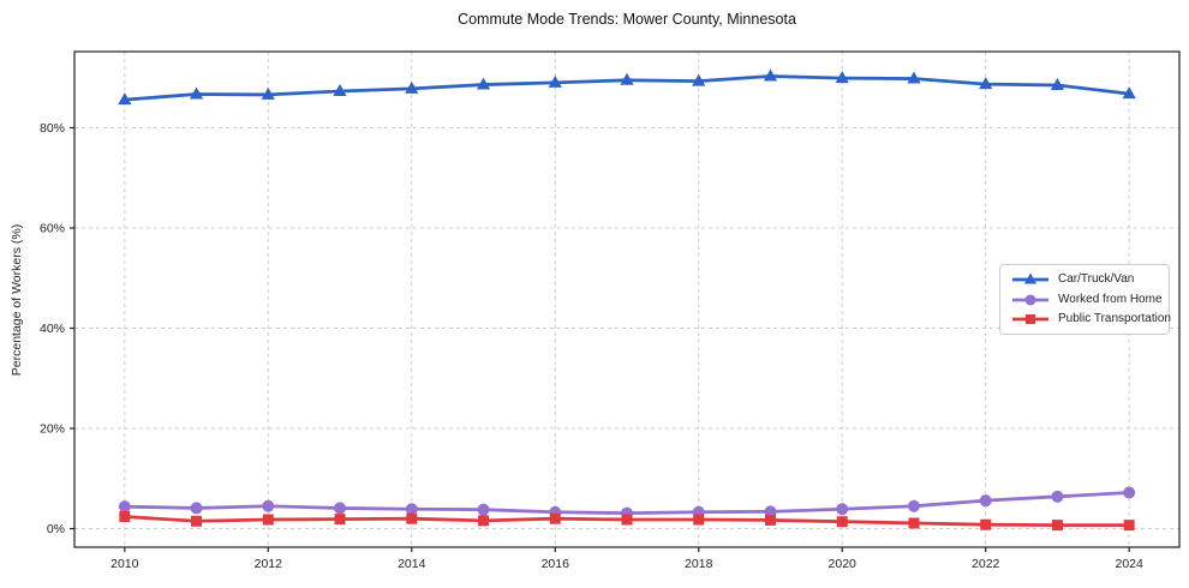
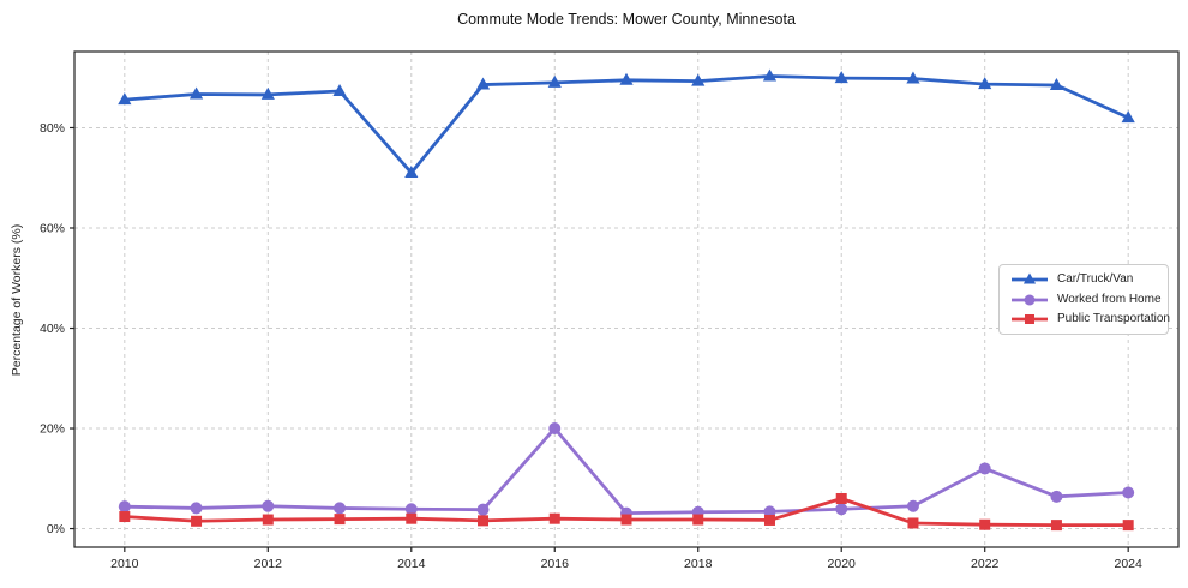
Car/Truck/Van/2014: 88% -> 71%
Worked from Home/2016: 3% -> 20%
Public Transportation/2020: 1% -> 6%
Worked from Home/2022: 6% -> 12%
Car/Truck/Van/2024: 87% -> 82%
